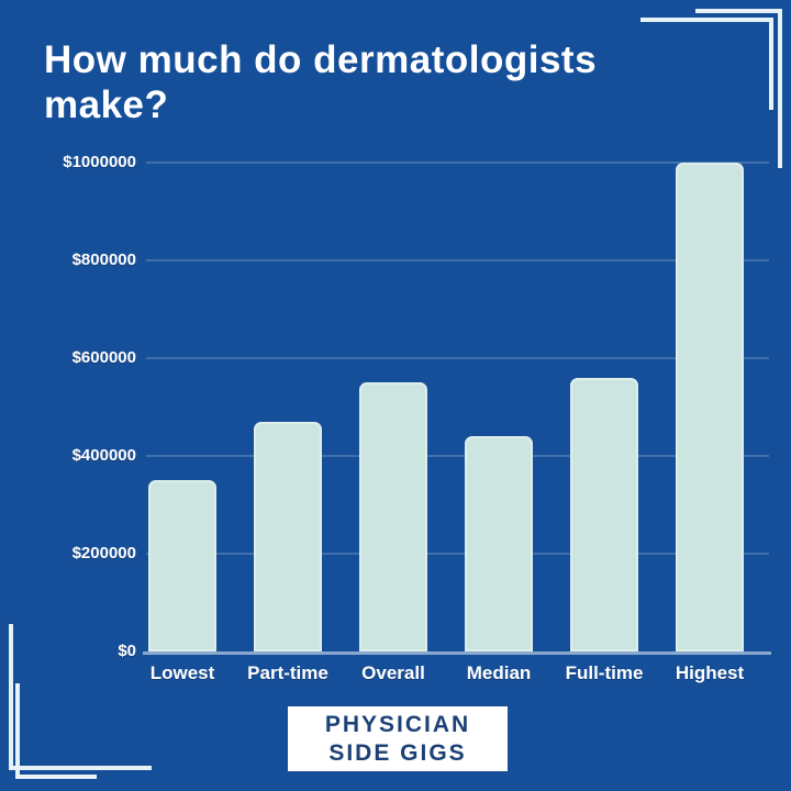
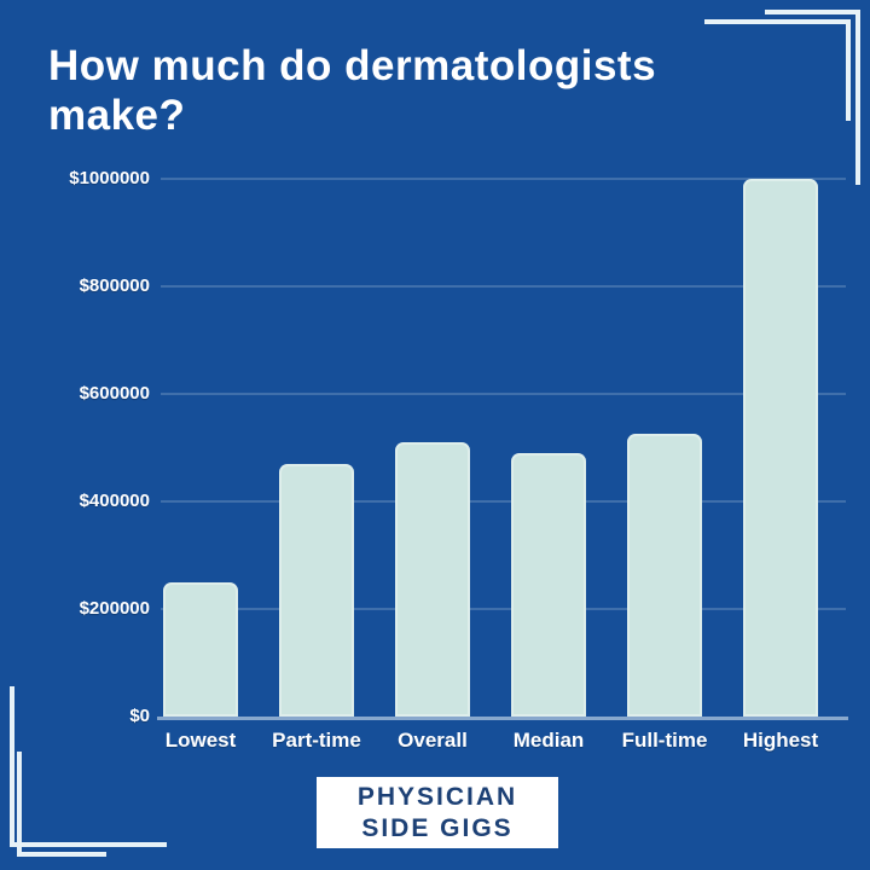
Lowest: $350000 -> $250000
Overall: $550000 -> $510000
Median: $440000 -> $490000
Full-time: $560000 -> $520000
